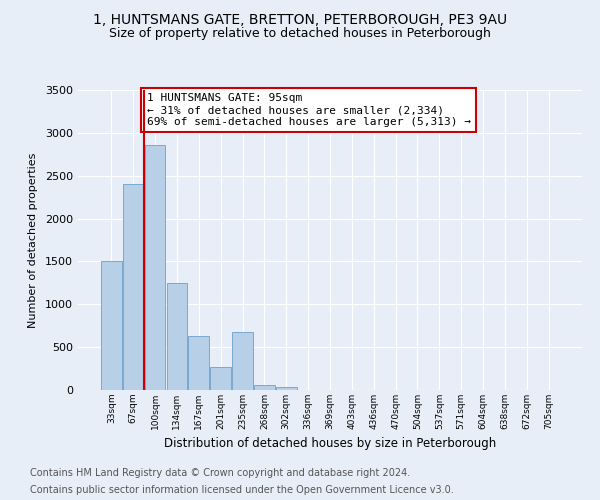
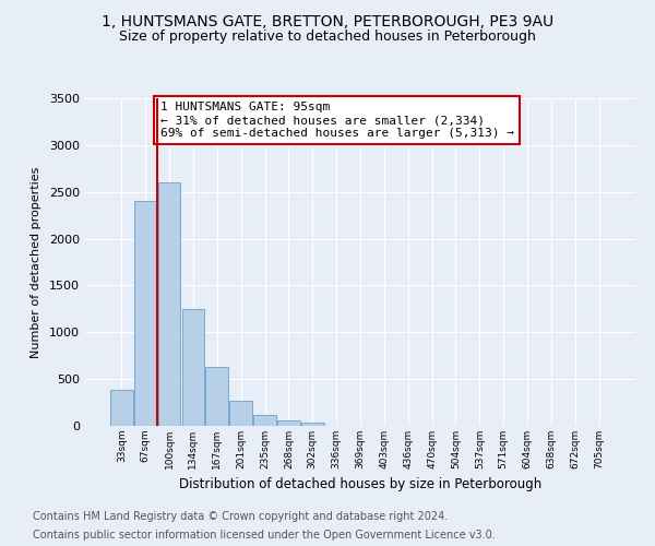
33sqm: 1500 -> 390
100sqm: 2860 -> 2600
235sqm: 680 -> 120
